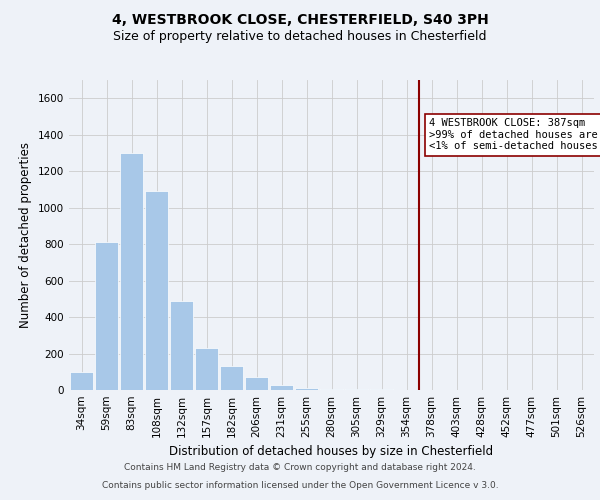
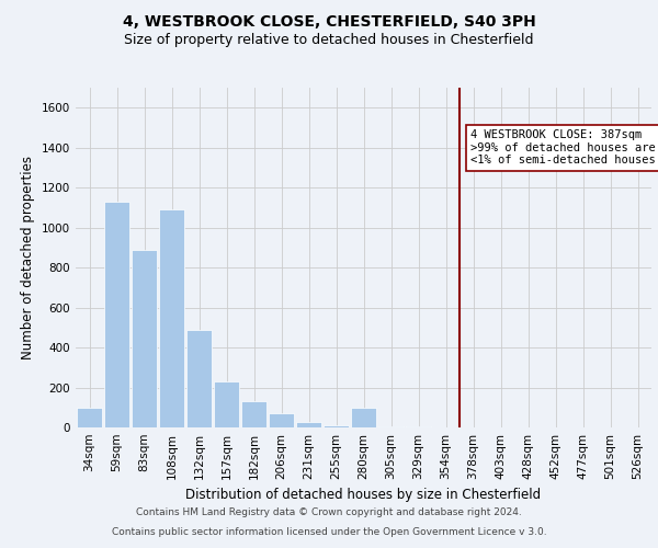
59sqm: 810 -> 1130
83sqm: 1300 -> 890
280sqm: 0 -> 100
